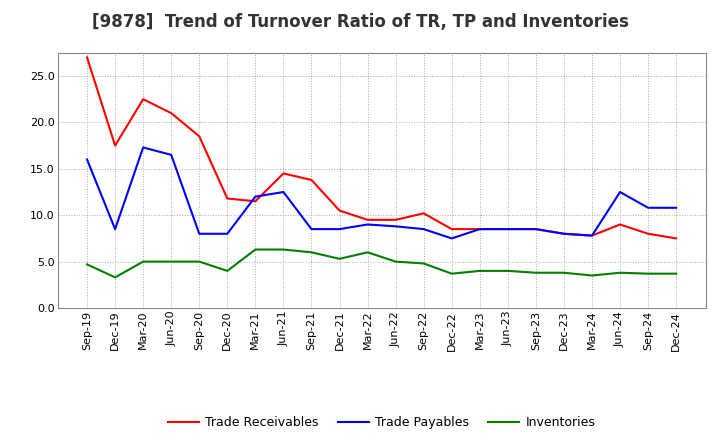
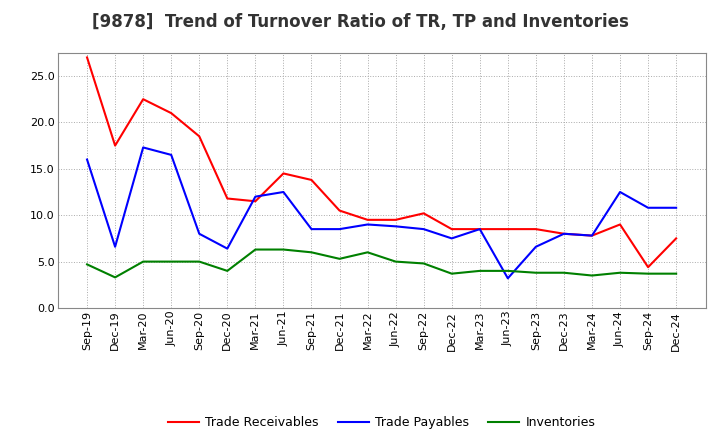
Trade Payables/Dec-19: 8.5 -> 6.6
Trade Payables/Dec-20: 8.0 -> 6.4
Trade Payables/Jun-23: 8.5 -> 3.2
Trade Payables/Sep-23: 8.5 -> 6.6
Trade Receivables/Sep-24: 8.0 -> 4.4
